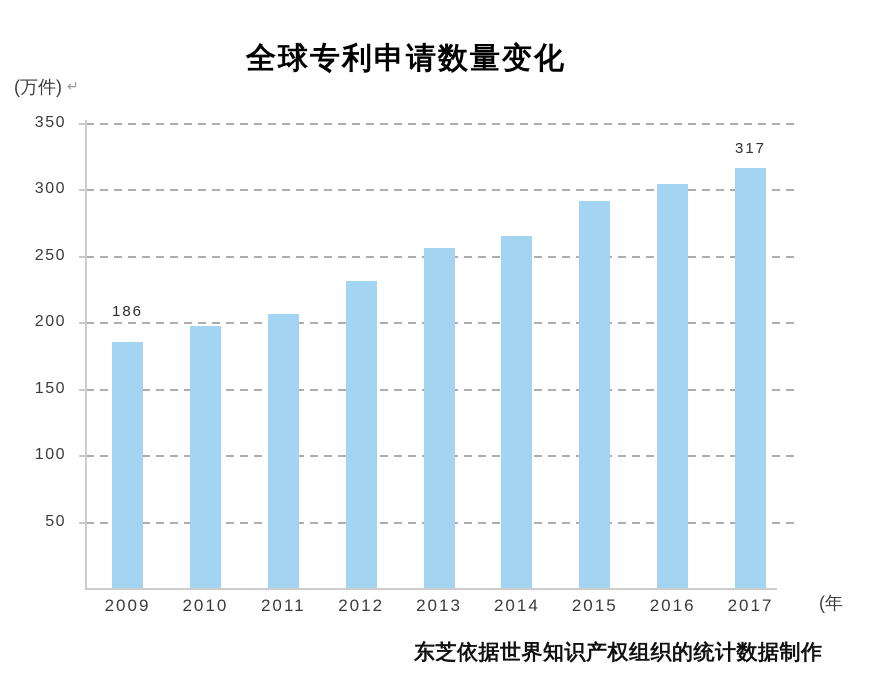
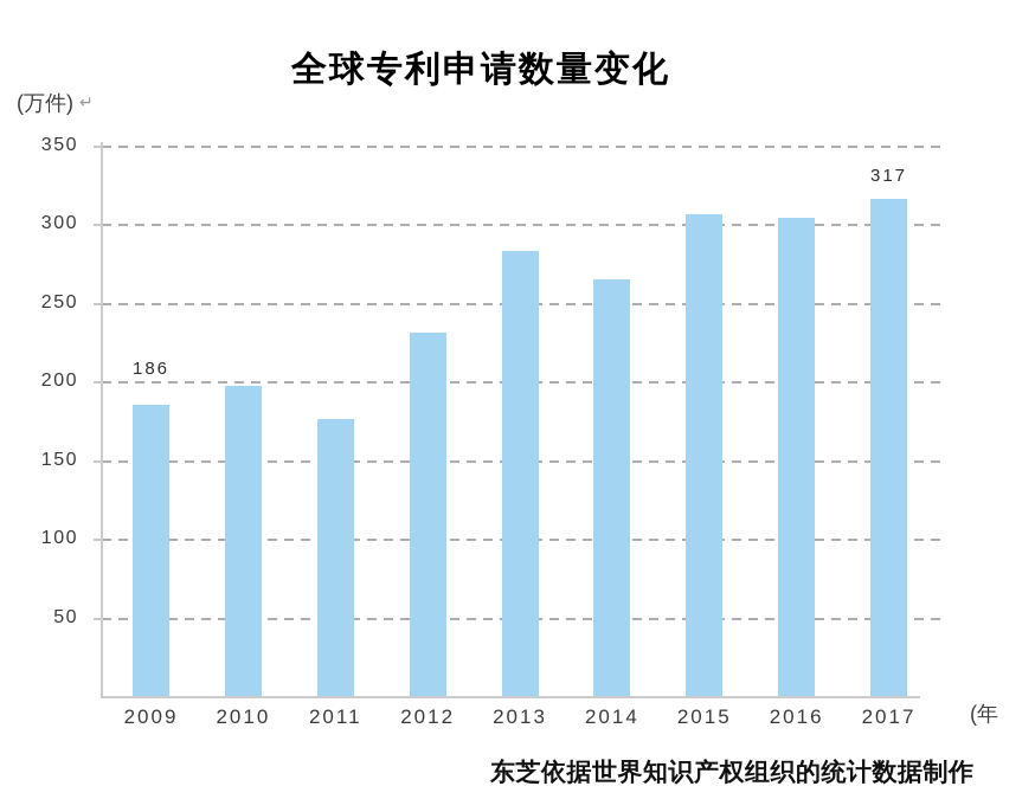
2011: 207 -> 177
2013: 257 -> 284
2015: 292 -> 307
